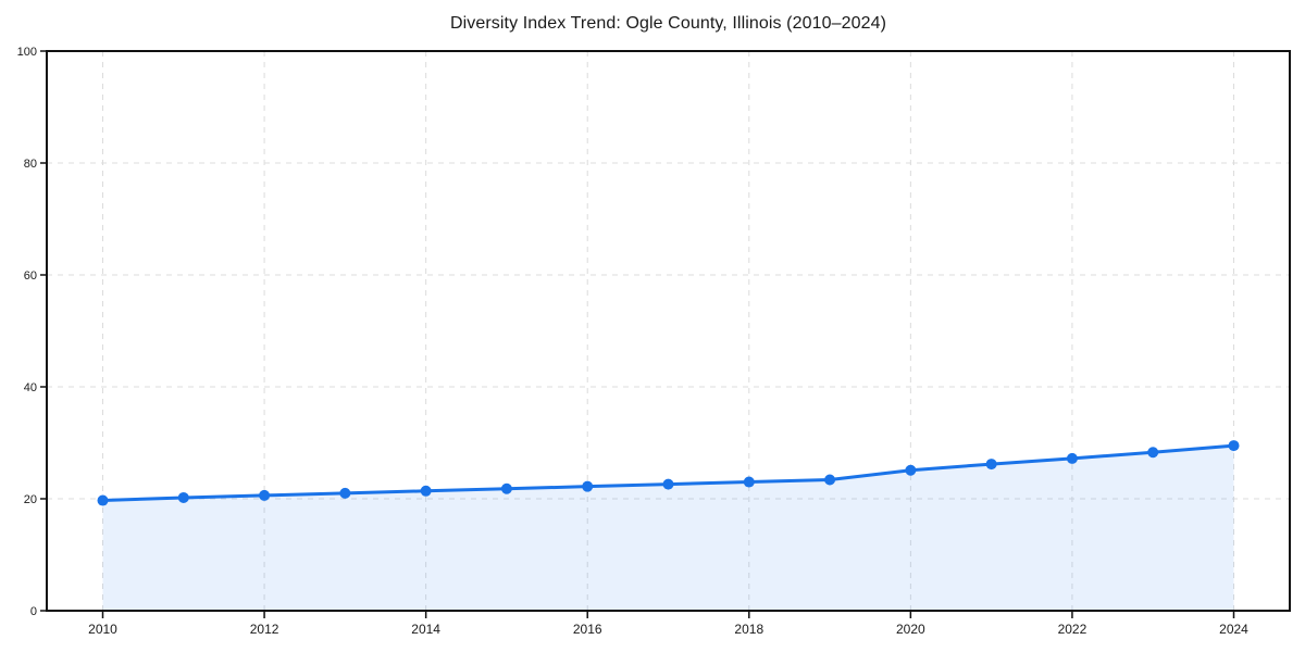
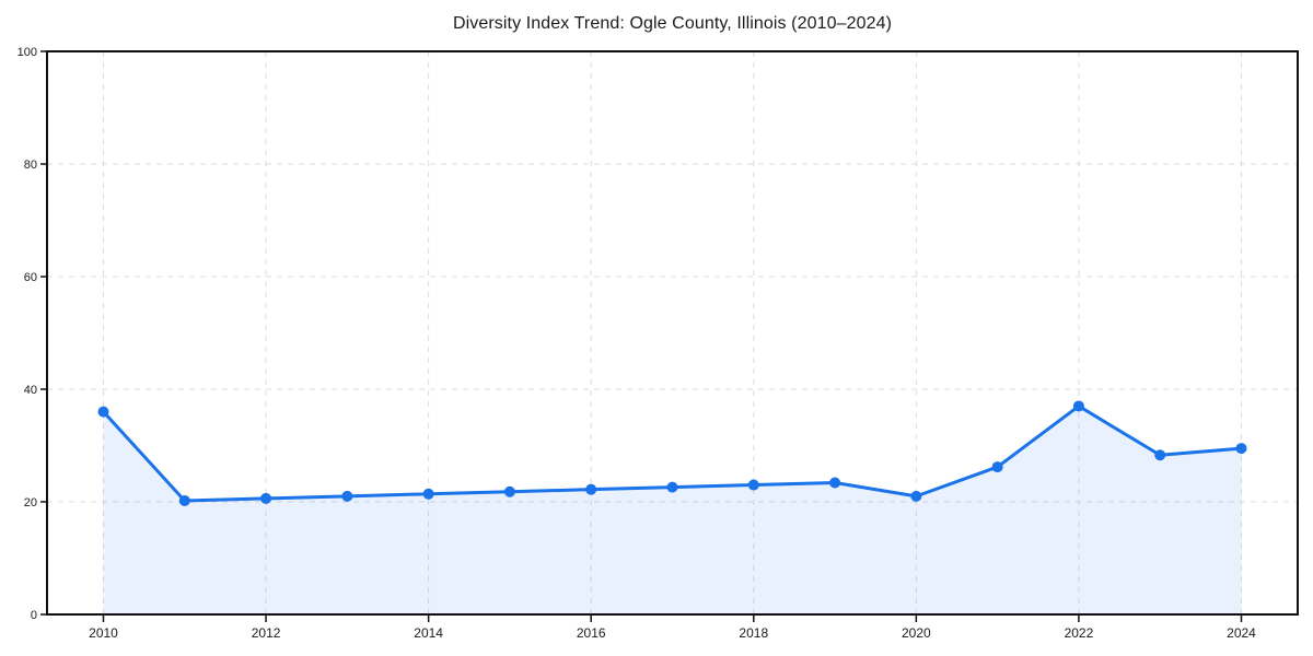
2010: 20 -> 36
2020: 25 -> 21
2022: 27 -> 37
